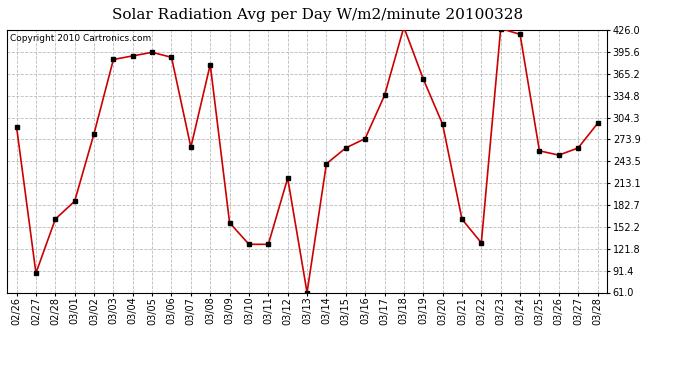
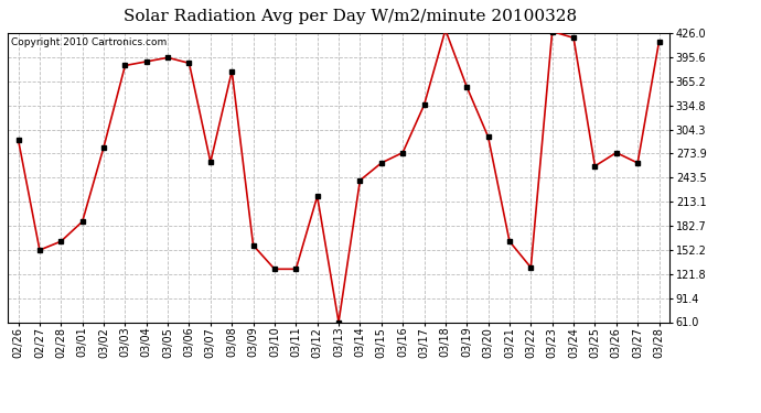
02/27: 88 -> 152
03/26: 252 -> 275
03/28: 296 -> 415
